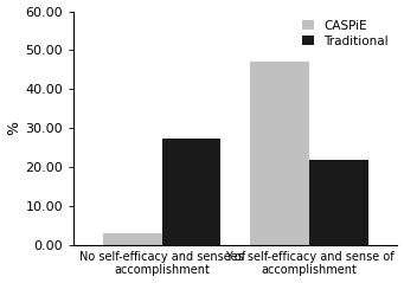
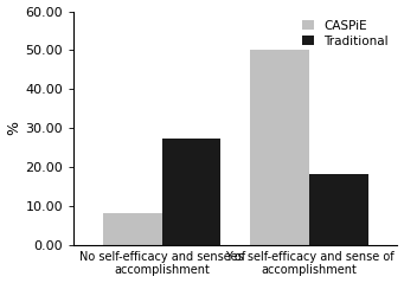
CASPiE/No self-efficacy and sense of accomplishment: 3.0 -> 8.3
CASPiE/Yes self-efficacy and sense of accomplishment: 47.0 -> 50.0
Traditional/Yes self-efficacy and sense of accomplishment: 22.0 -> 18.2
